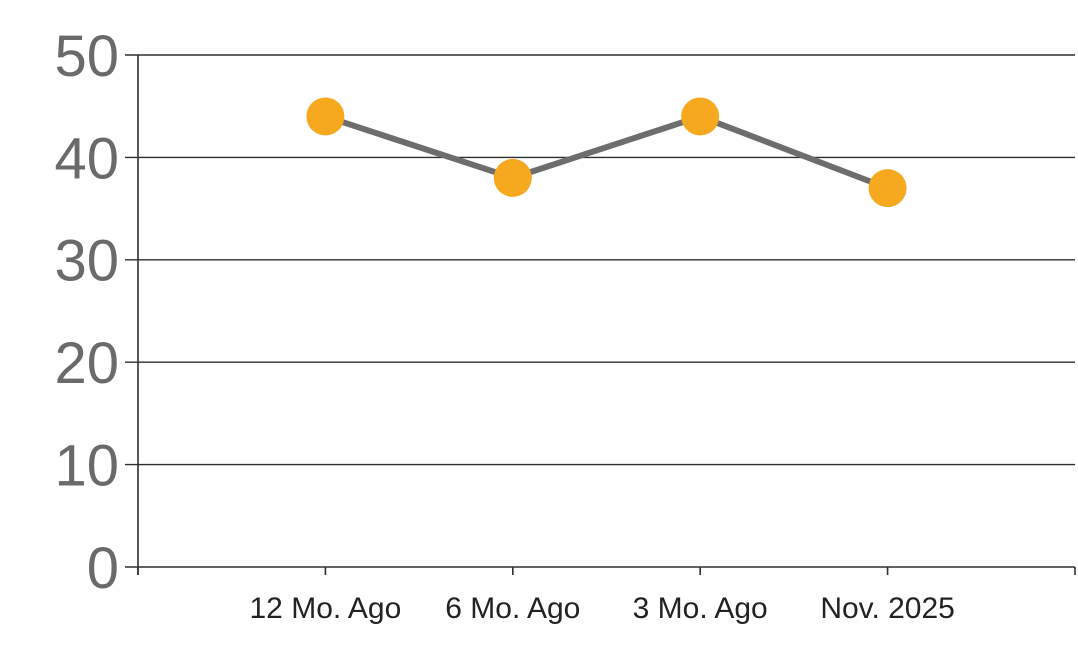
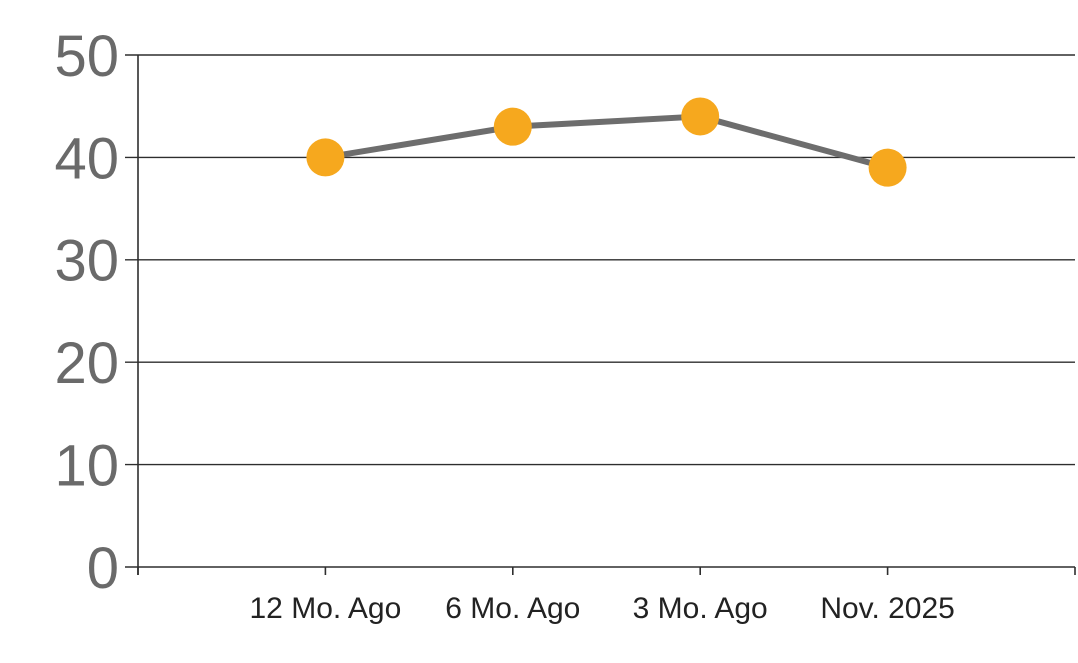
12 Mo. Ago: 44 -> 40
6 Mo. Ago: 38 -> 43
Nov. 2025: 37 -> 39
